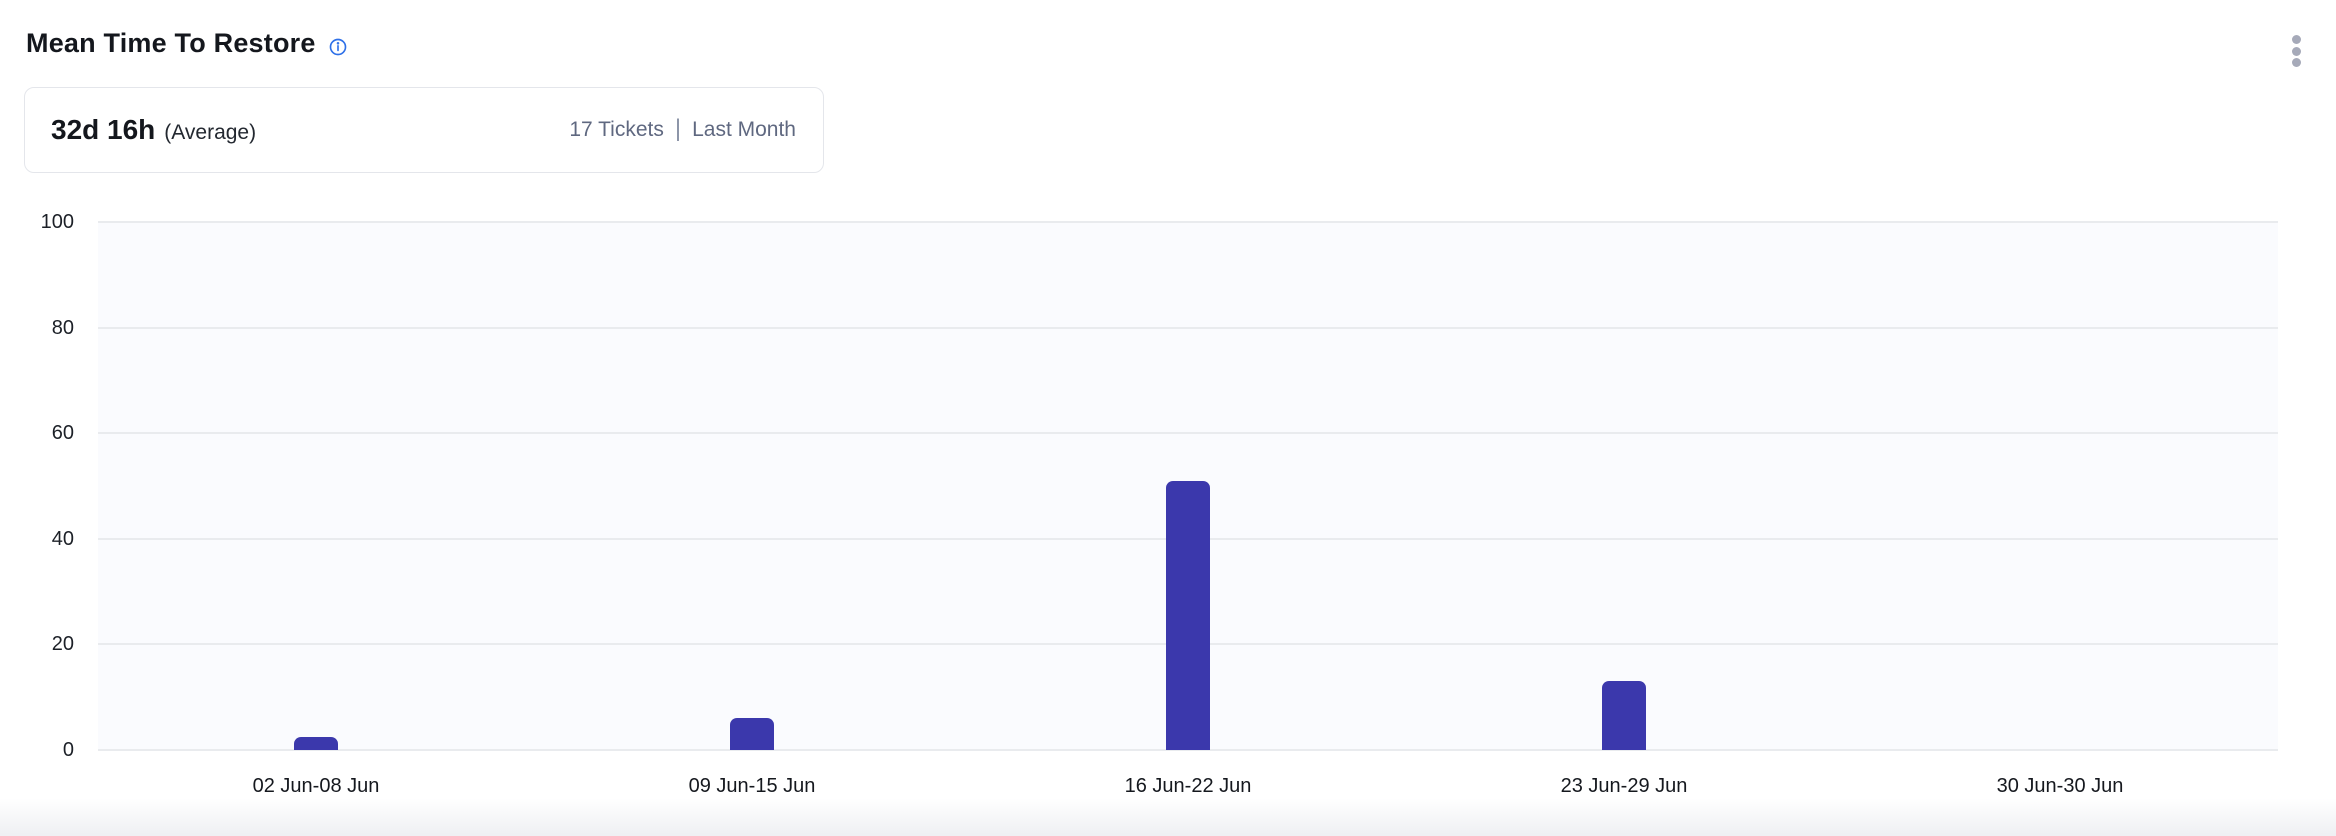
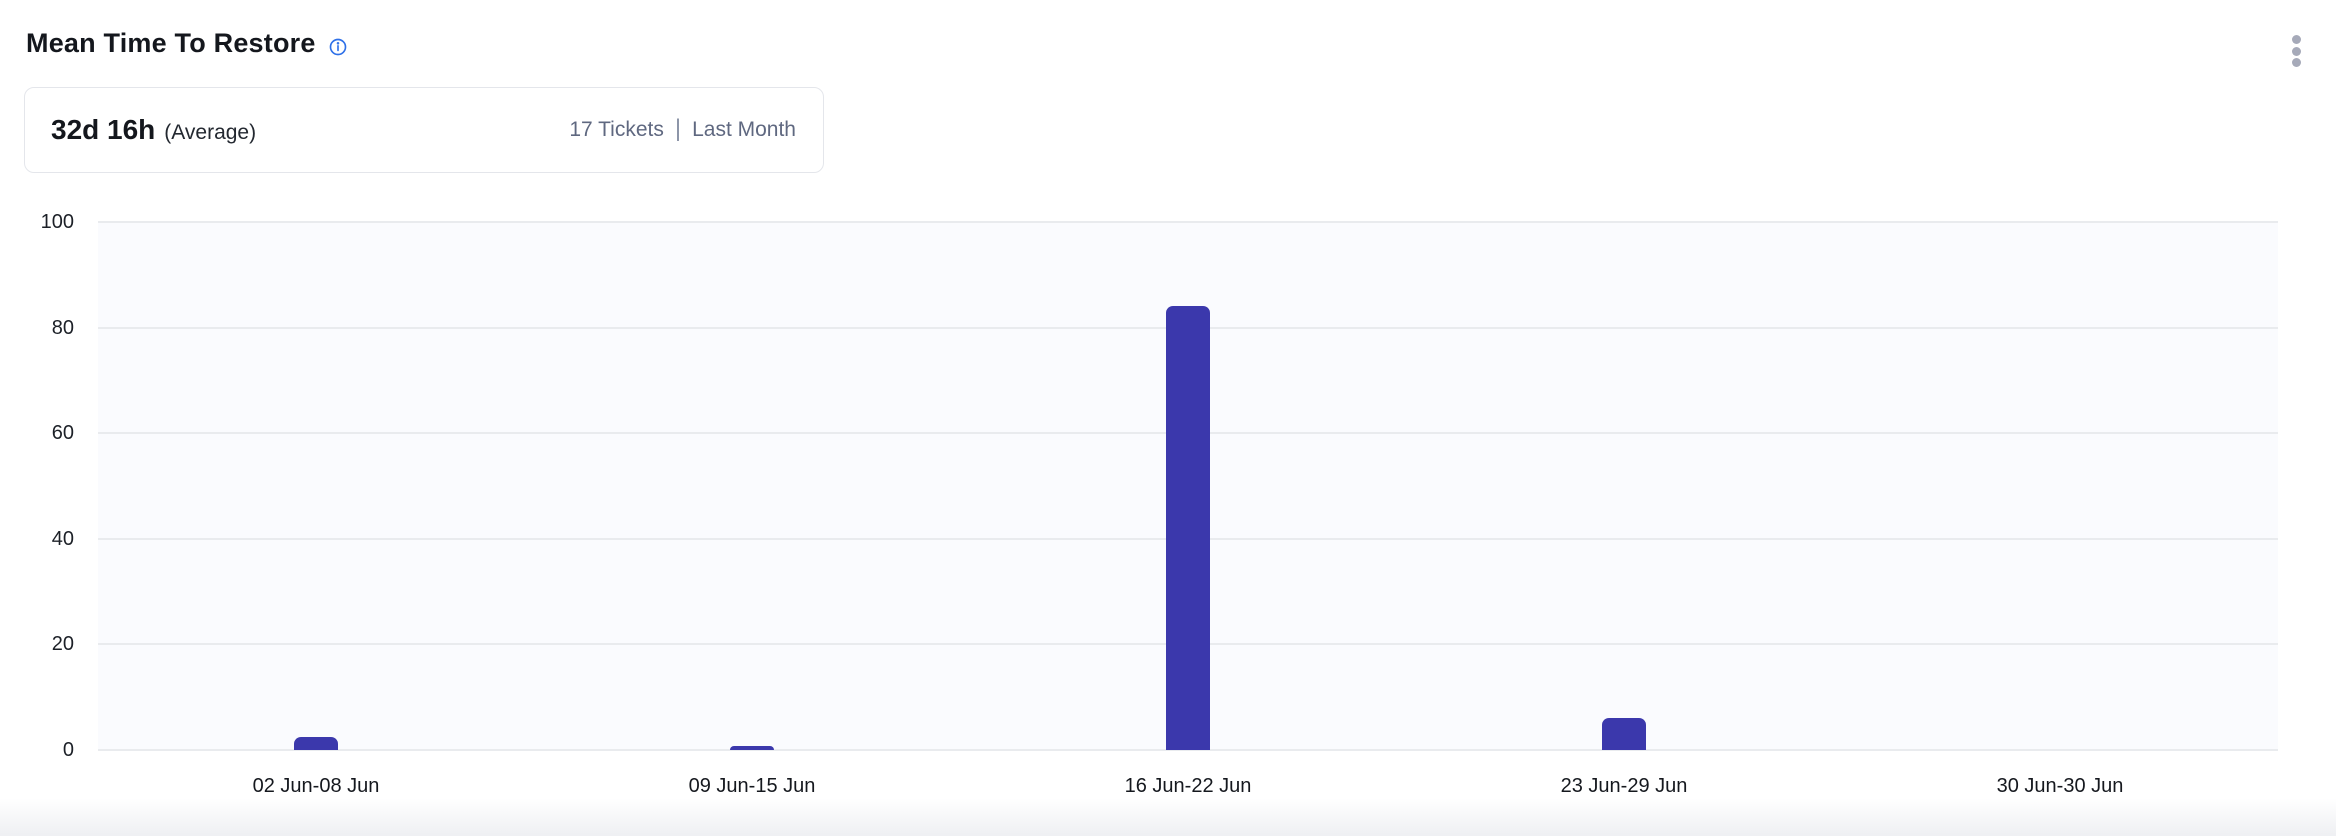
09 Jun-15 Jun: 6 -> 1
16 Jun-22 Jun: 51 -> 84
23 Jun-29 Jun: 13 -> 6
